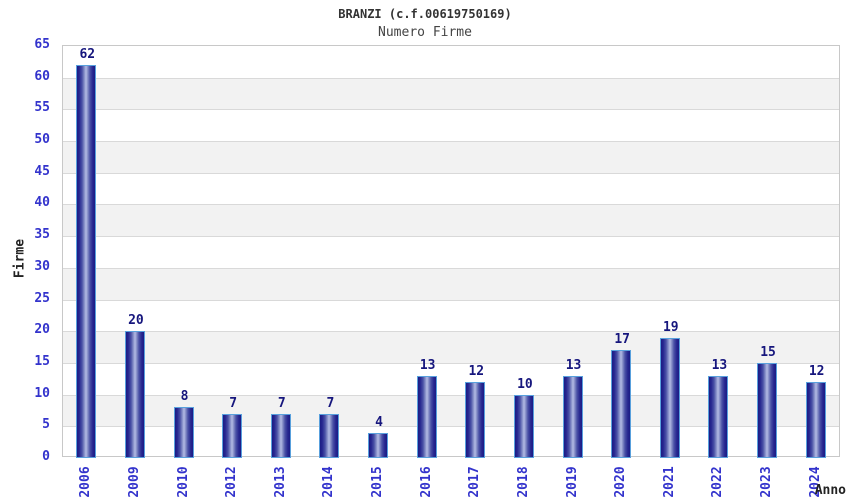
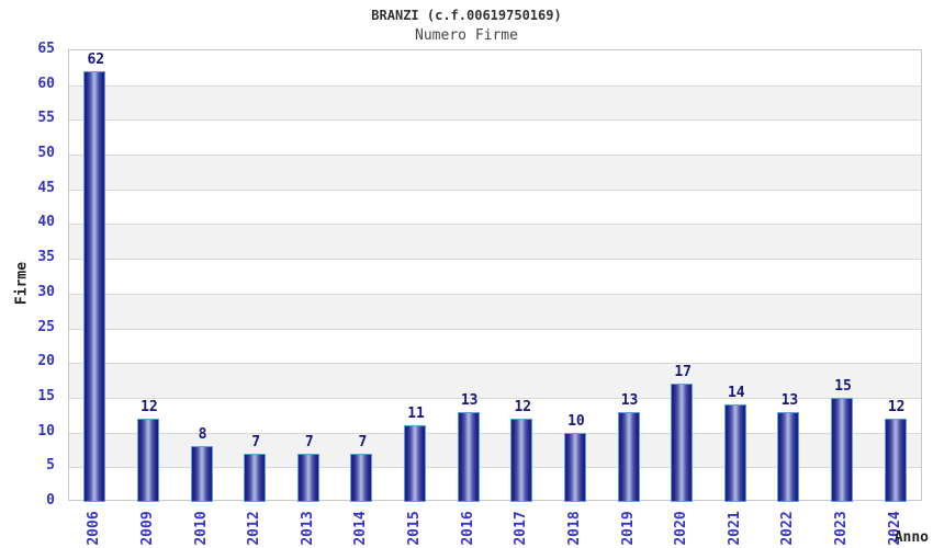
2009: 20 -> 12
2015: 4 -> 11
2021: 19 -> 14
